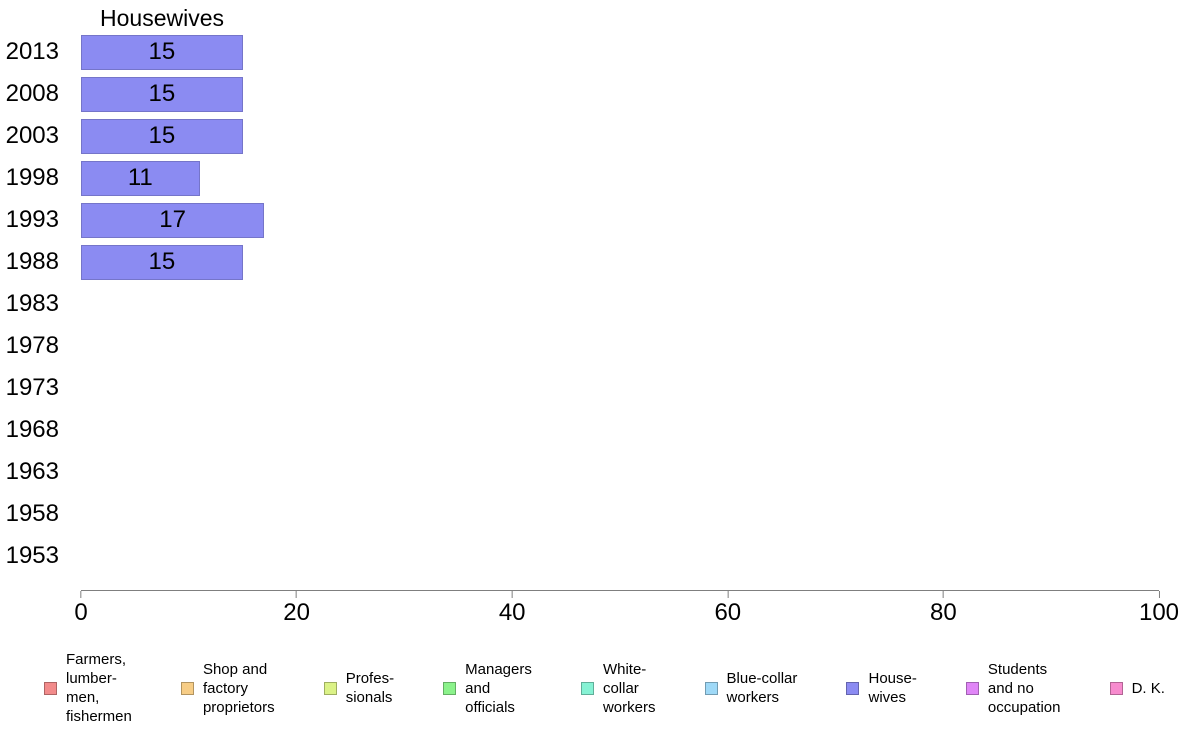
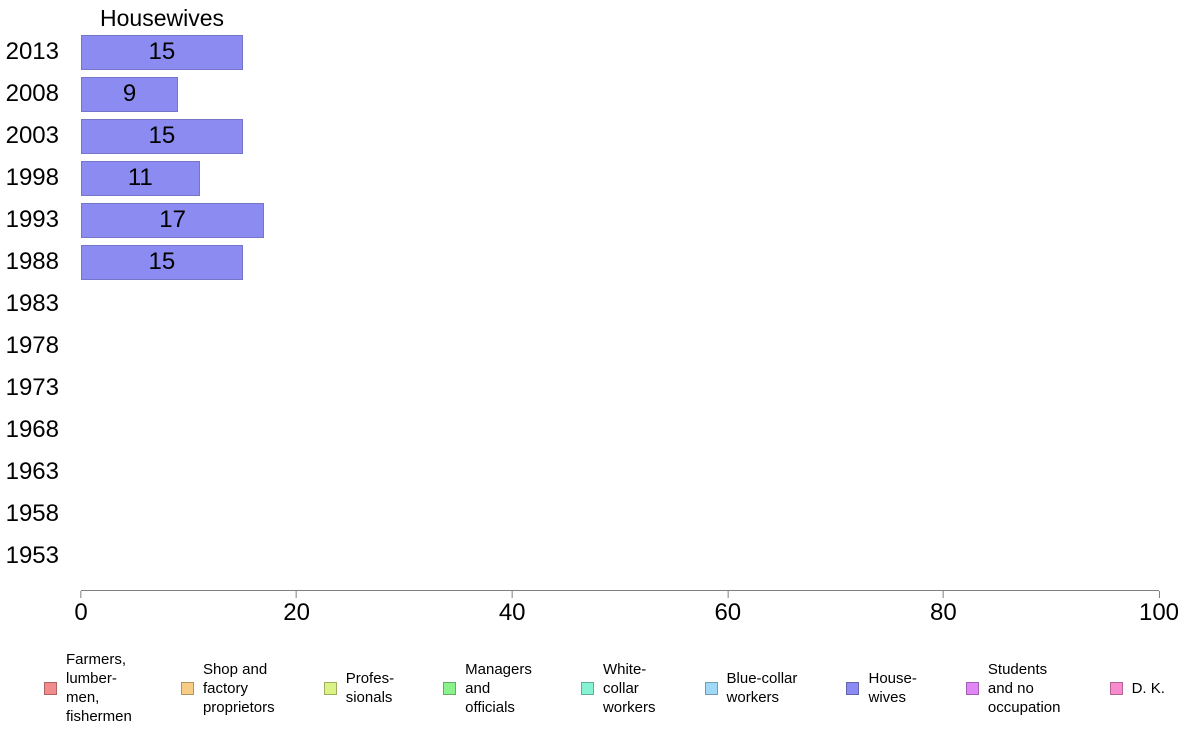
2008: 15 -> 9
